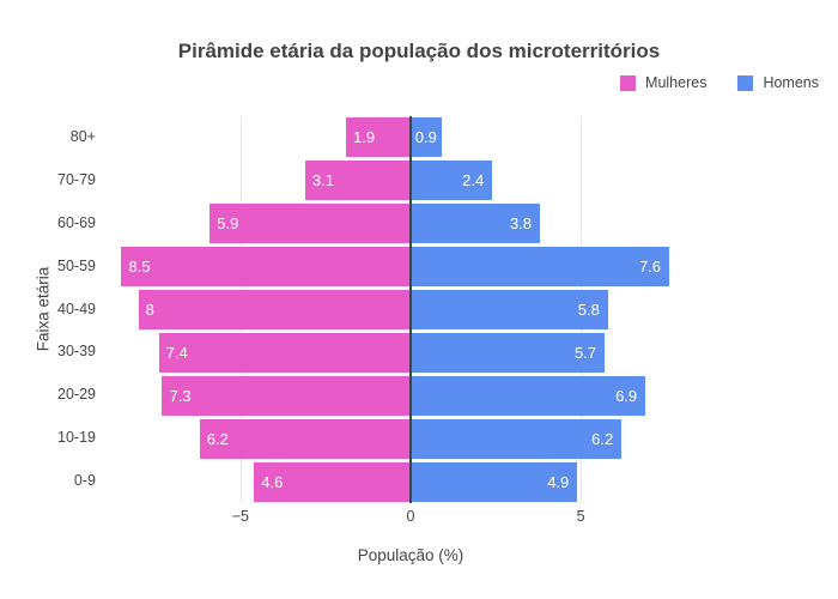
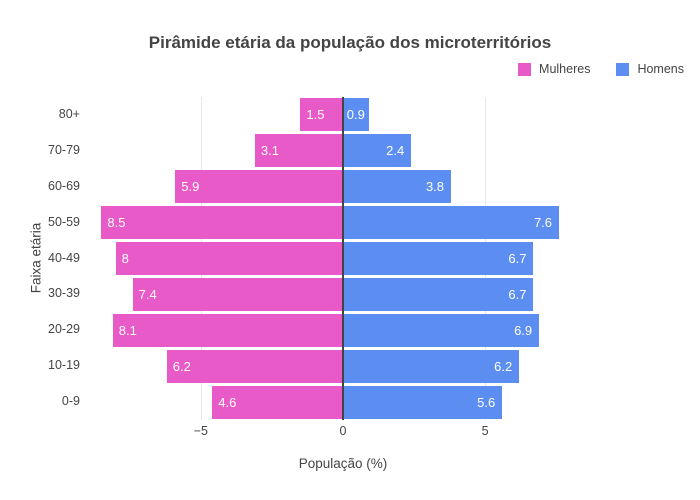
Mulheres/80+: 1.9 -> 1.5
Homens/40-49: 5.8 -> 6.7
Homens/30-39: 5.7 -> 6.7
Mulheres/20-29: 7.3 -> 8.1
Homens/0-9: 4.9 -> 5.6
